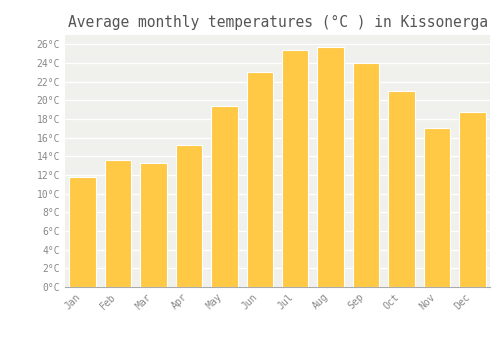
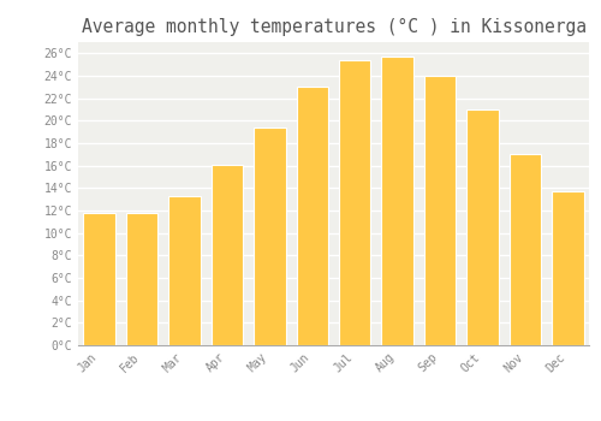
Feb: 13.6°C -> 11.8°C
Apr: 15.2°C -> 16.1°C
Dec: 18.8°C -> 13.7°C
